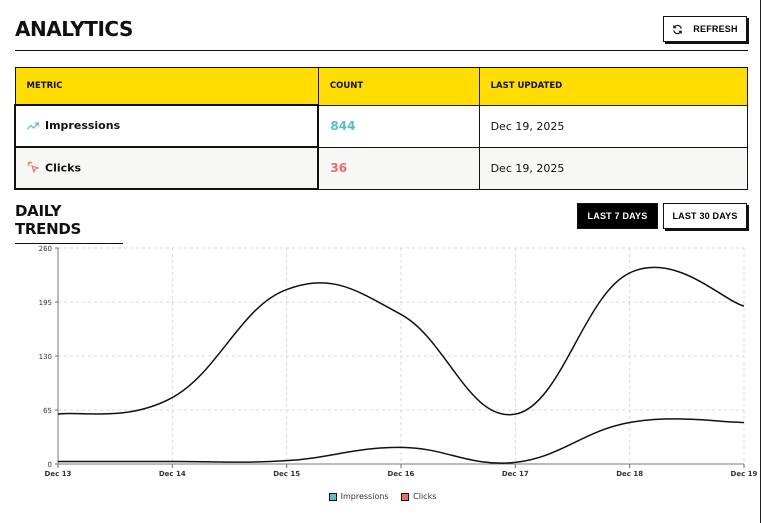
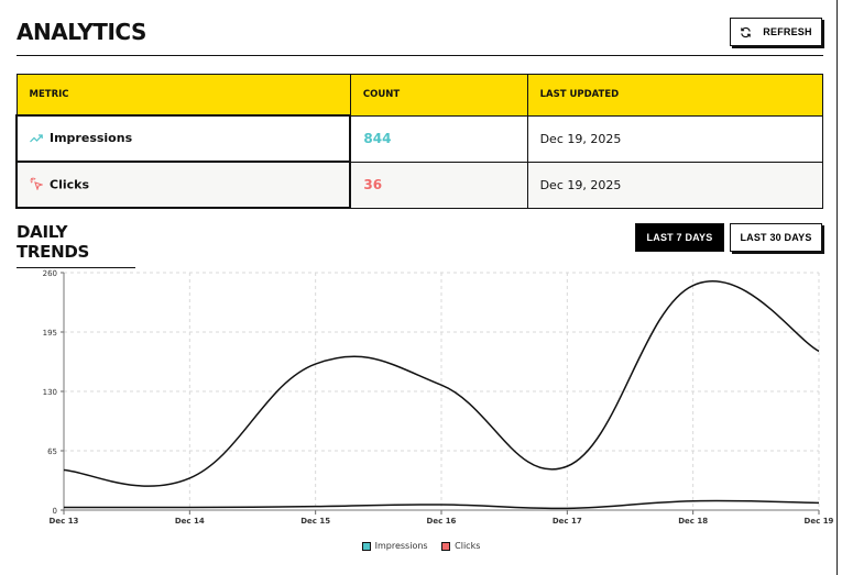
Impressions/Dec 13: 60 -> 40
Impressions/Dec 14: 80 -> 40
Impressions/Dec 15: 210 -> 160
Impressions/Dec 16: 180 -> 140
Clicks/Dec 16: 20 -> 10
Impressions/Dec 17: 60 -> 50
Impressions/Dec 18: 230 -> 250
Clicks/Dec 18: 50 -> 10
Impressions/Dec 19: 190 -> 170
Clicks/Dec 19: 50 -> 10
